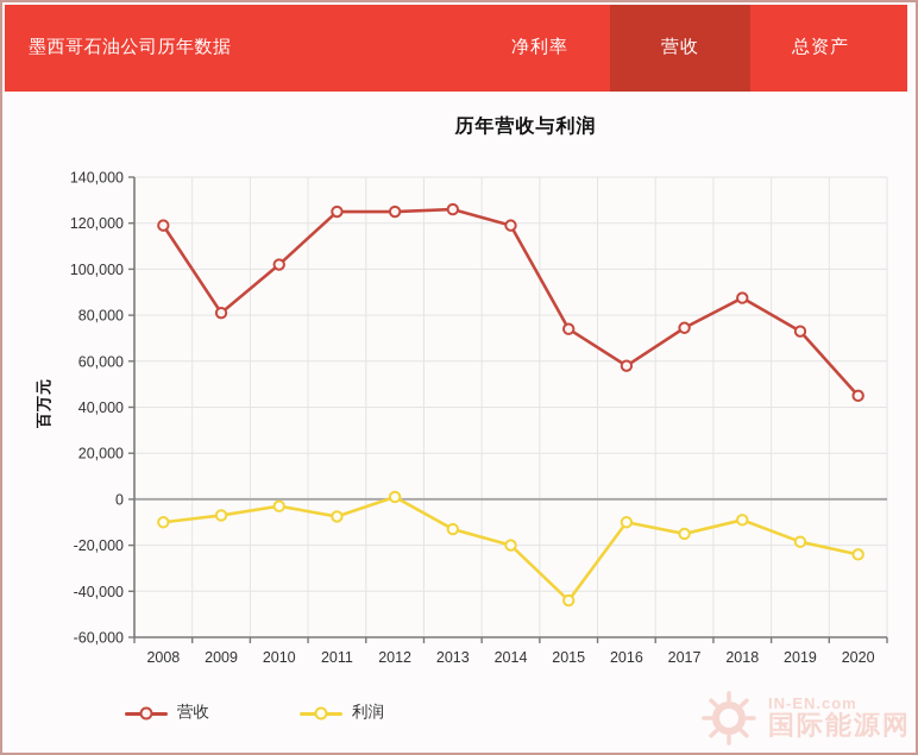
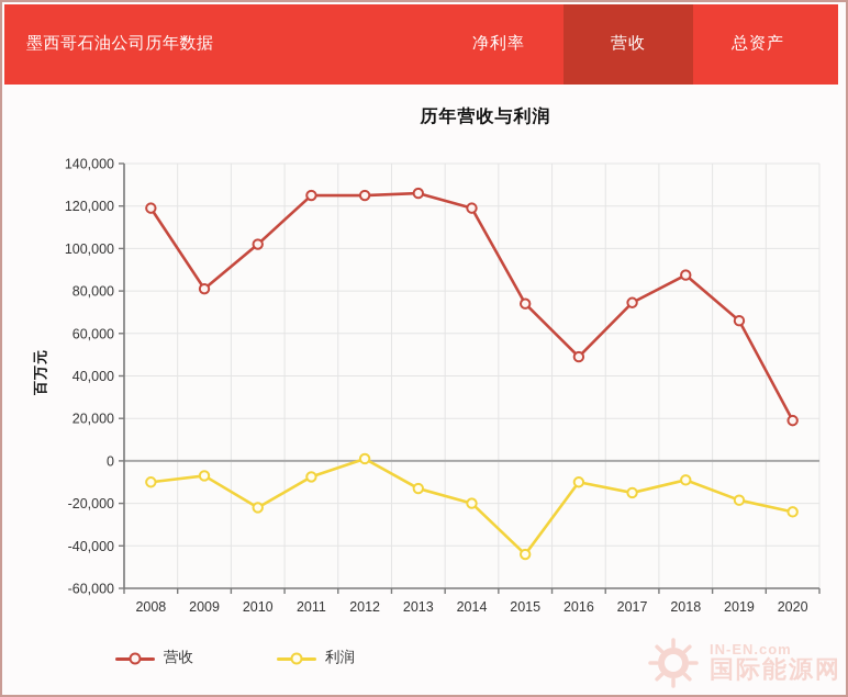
利润/2010: -3000 -> -22000
营收/2016: 58000 -> 49000
营收/2019: 73000 -> 66000
营收/2020: 45000 -> 19000
